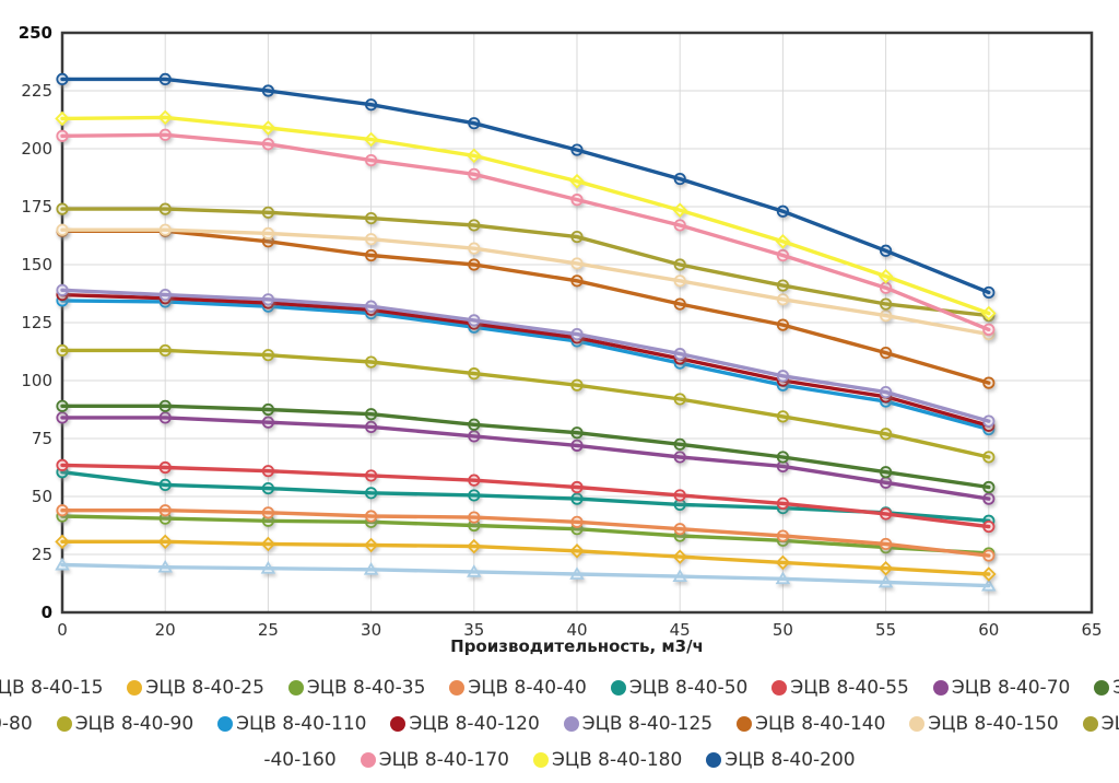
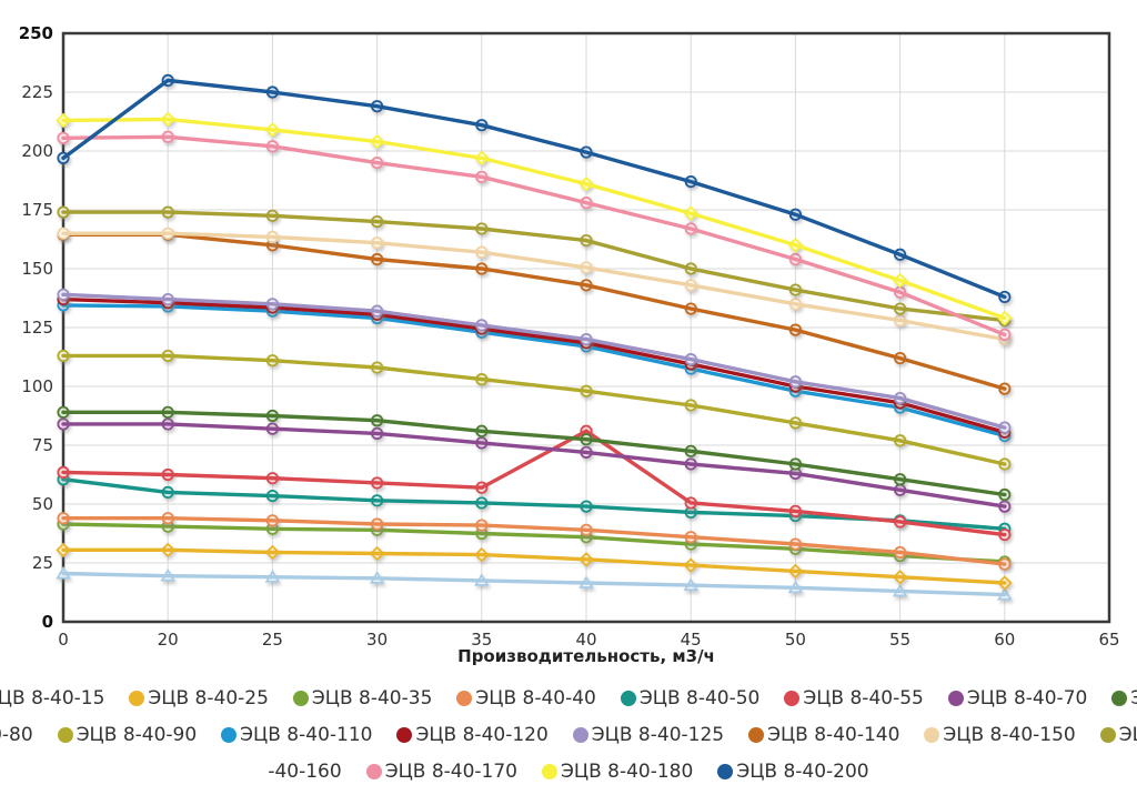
ЭЦВ 8-40-200/0: 230 -> 197
ЭЦВ 8-40-55/40: 54 -> 81
